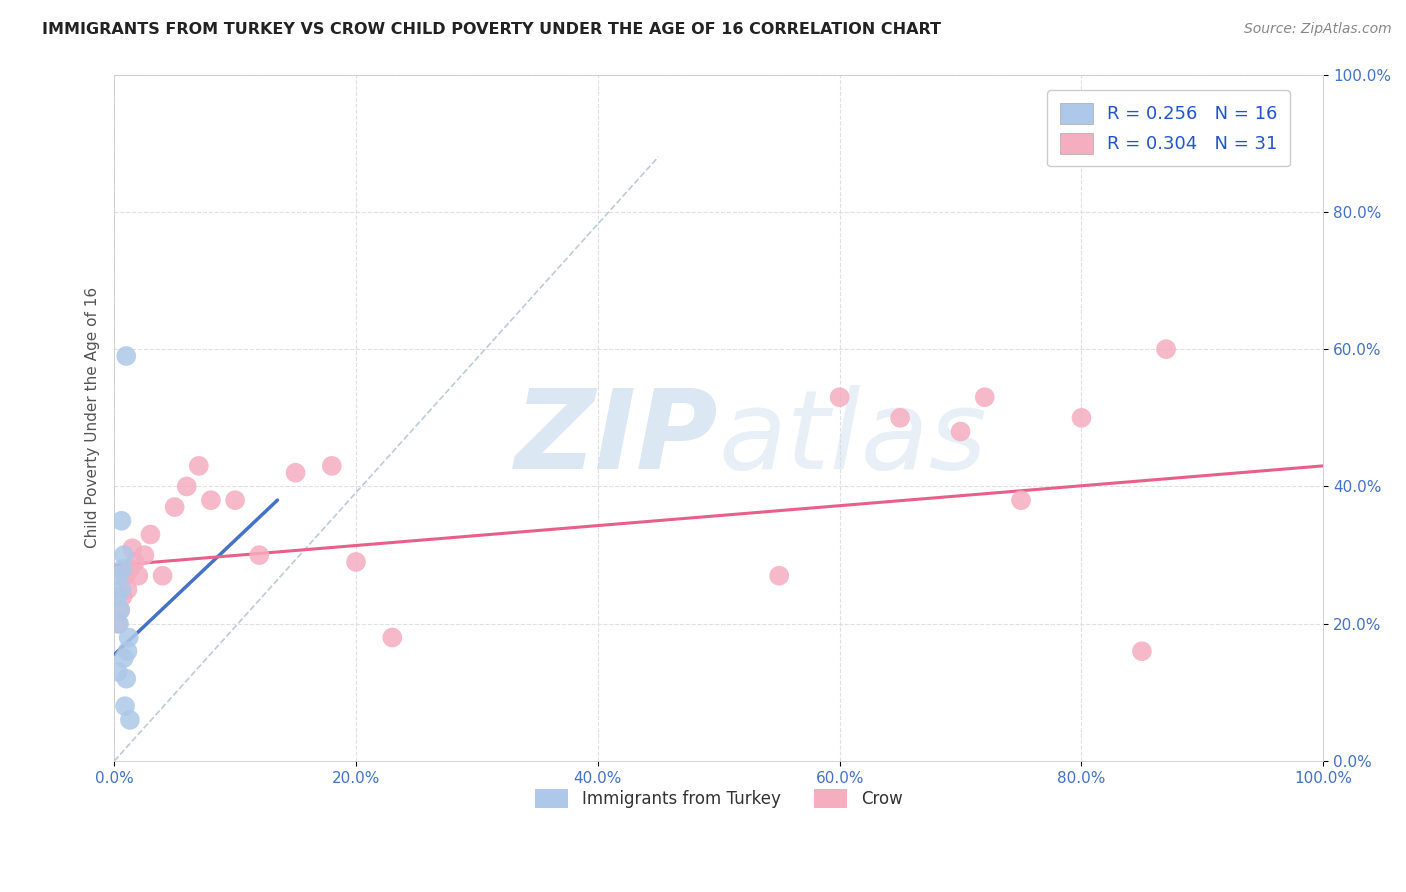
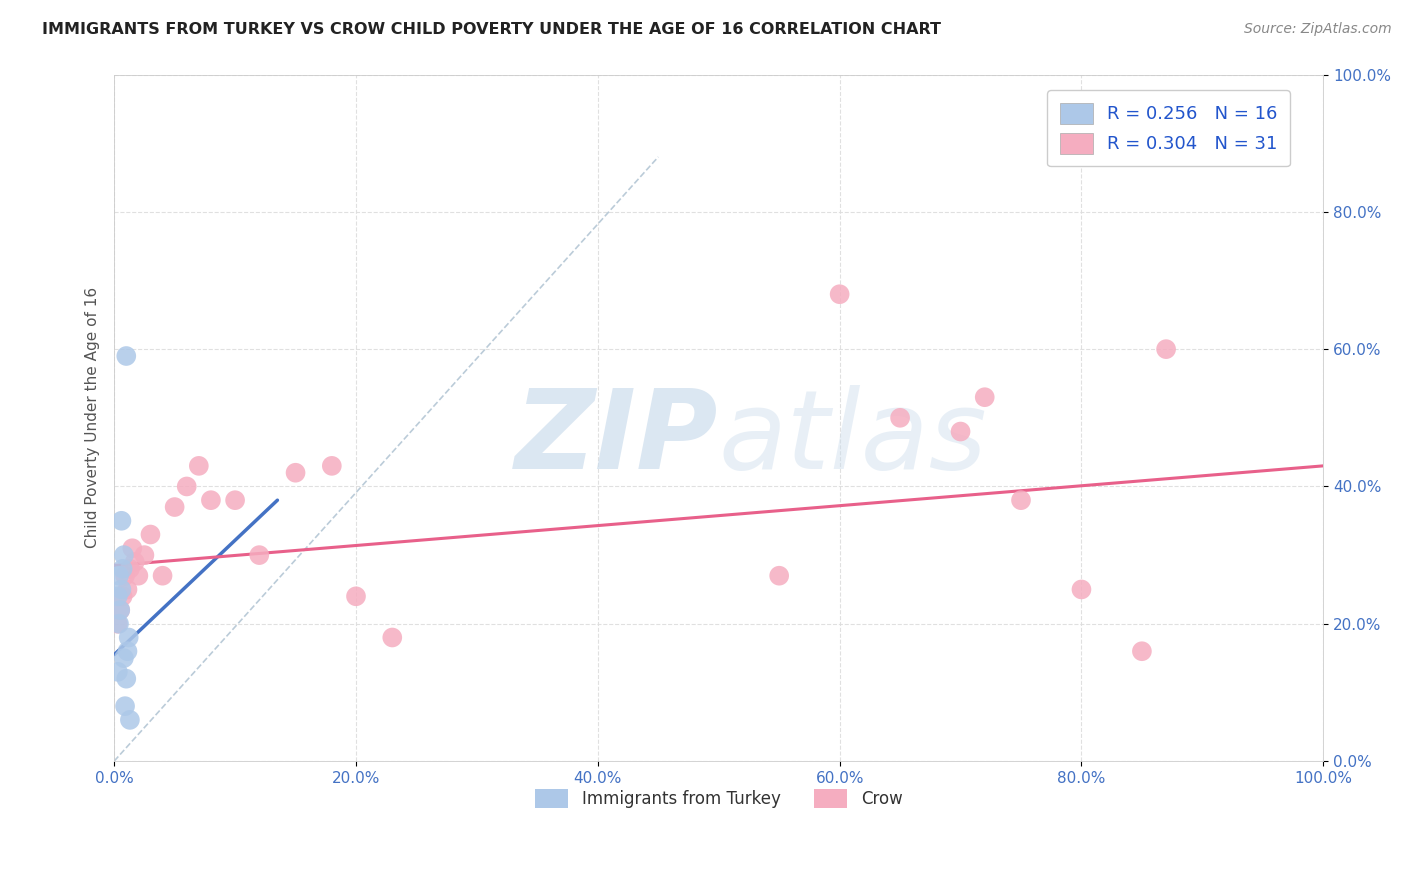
Crow/20.0%: 29% -> 24%
Crow/60.0%: 53% -> 68%
Crow/80.0%: 50% -> 25%
